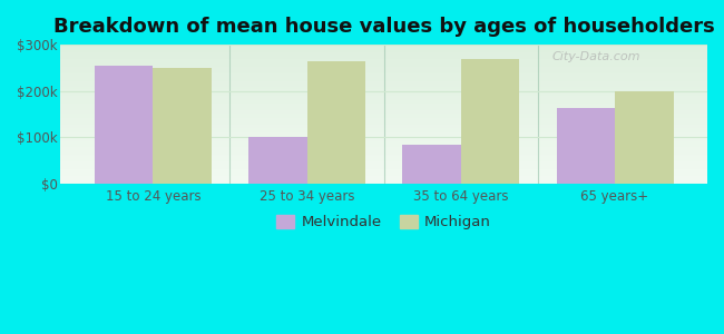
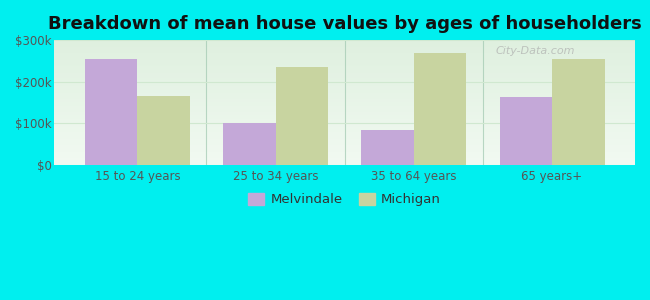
Michigan/15 to 24 years: $250k -> $165k
Michigan/25 to 34 years: $265k -> $235k
Michigan/65 years+: $200k -> $255k
